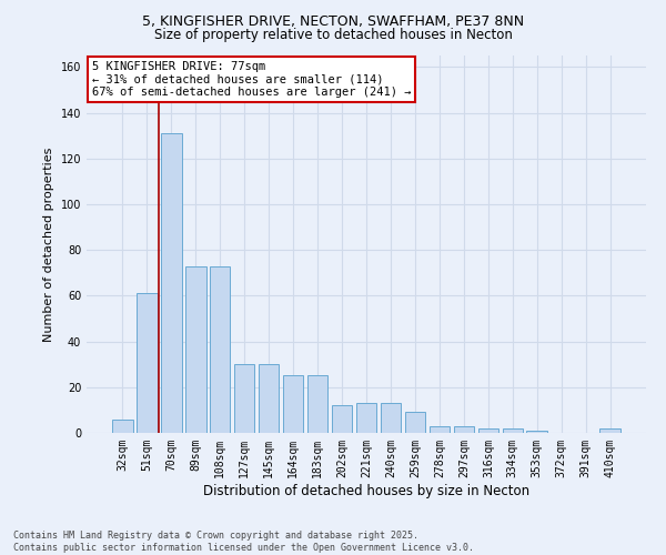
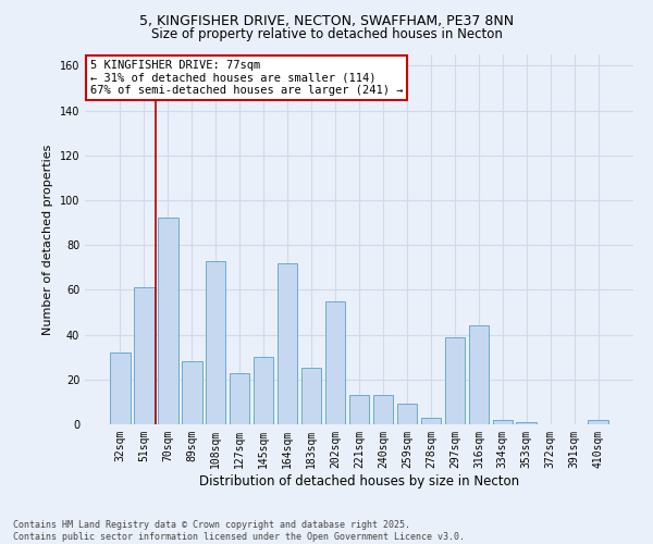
32sqm: 6 -> 32
70sqm: 131 -> 92
89sqm: 73 -> 28
127sqm: 30 -> 23
164sqm: 25 -> 72
202sqm: 12 -> 55
297sqm: 3 -> 39
316sqm: 2 -> 44
